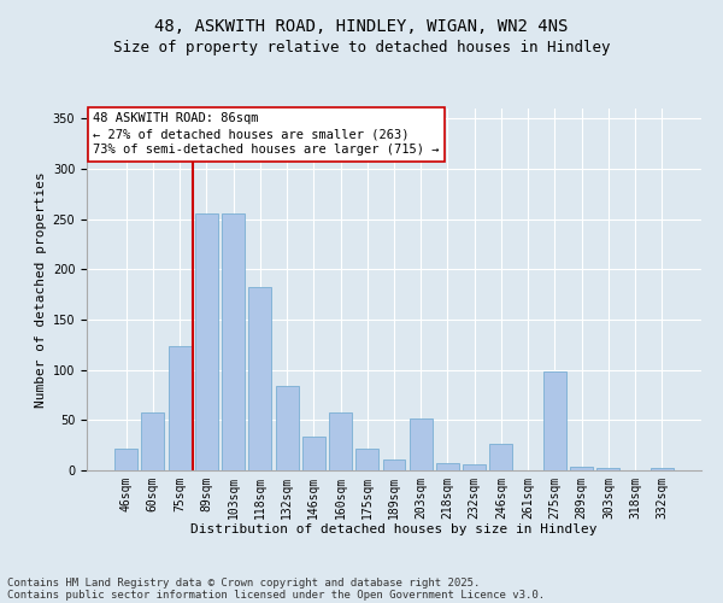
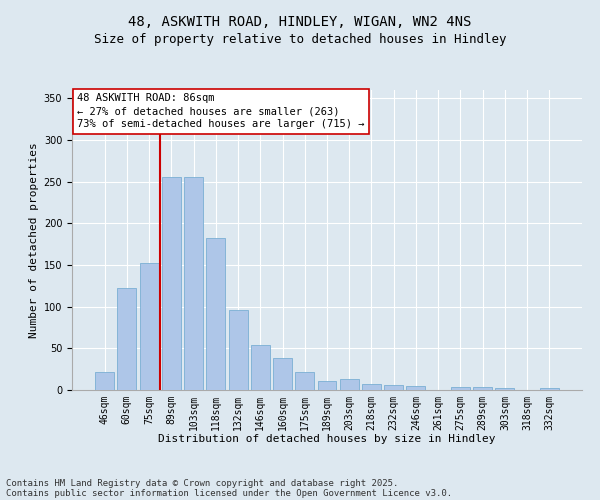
60sqm: 58 -> 122
75sqm: 124 -> 153
132sqm: 84 -> 96
146sqm: 34 -> 54
160sqm: 58 -> 39
203sqm: 52 -> 13
246sqm: 26 -> 5
275sqm: 98 -> 4
